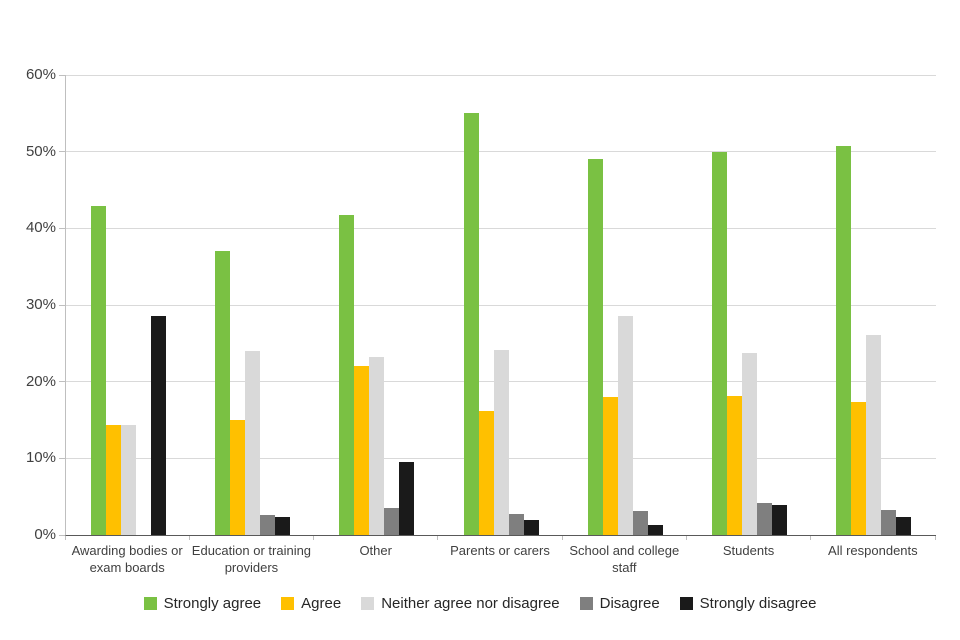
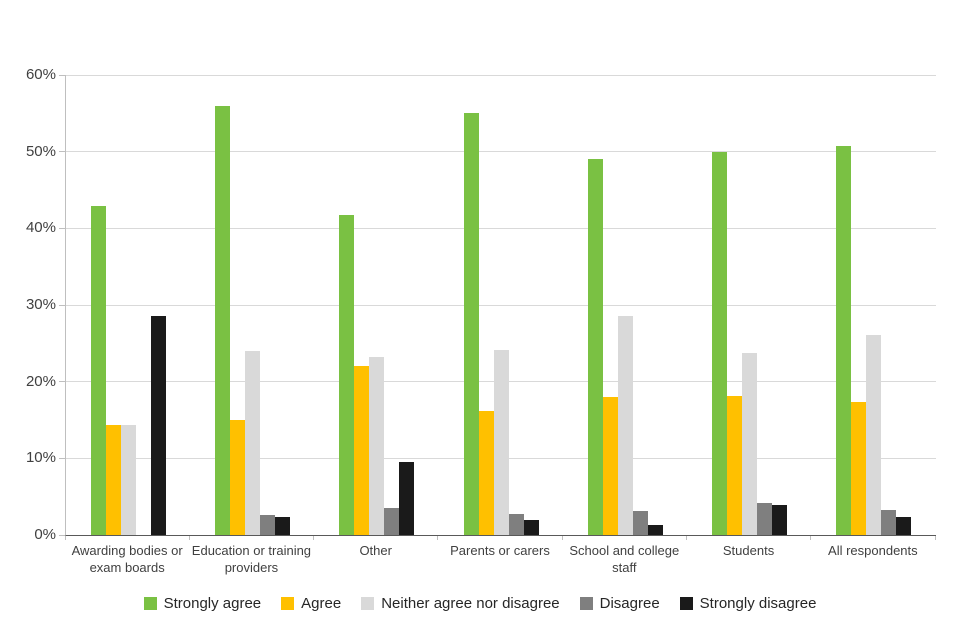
Strongly agree/Education or training providers: 37% -> 56%
